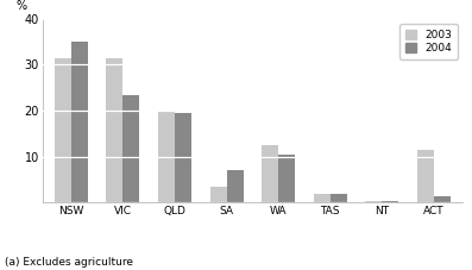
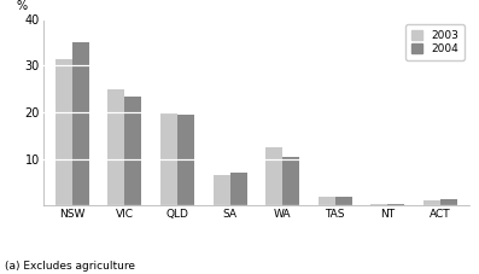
2003/VIC: 31.5 -> 25.0
2003/SA: 3.5 -> 6.5
2003/ACT: 11.5 -> 1.2
